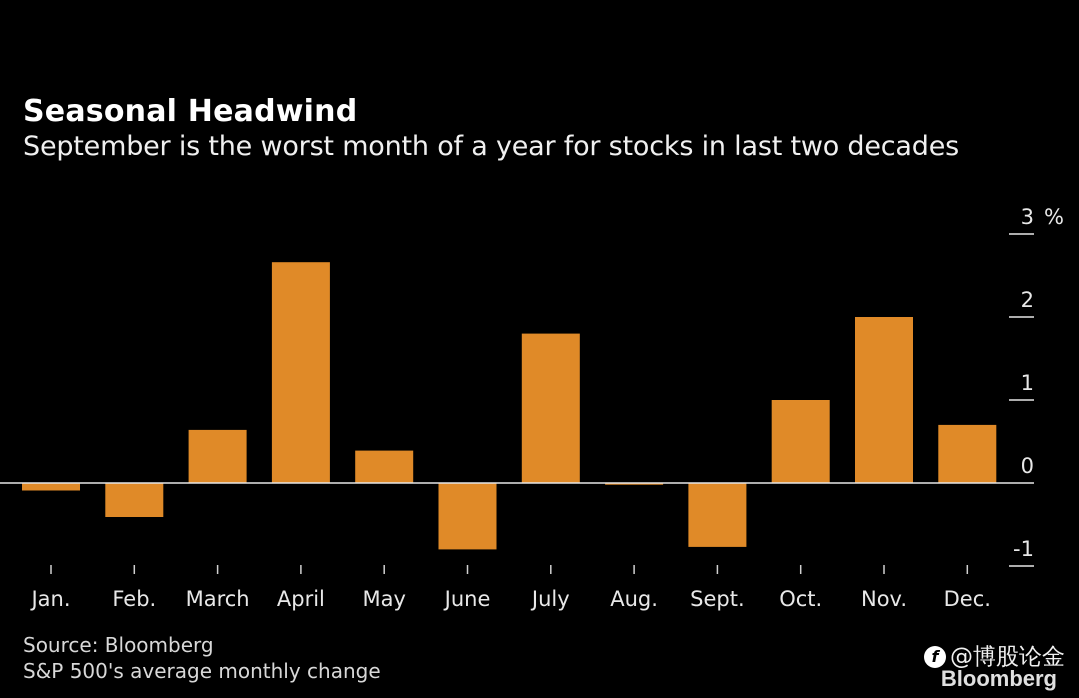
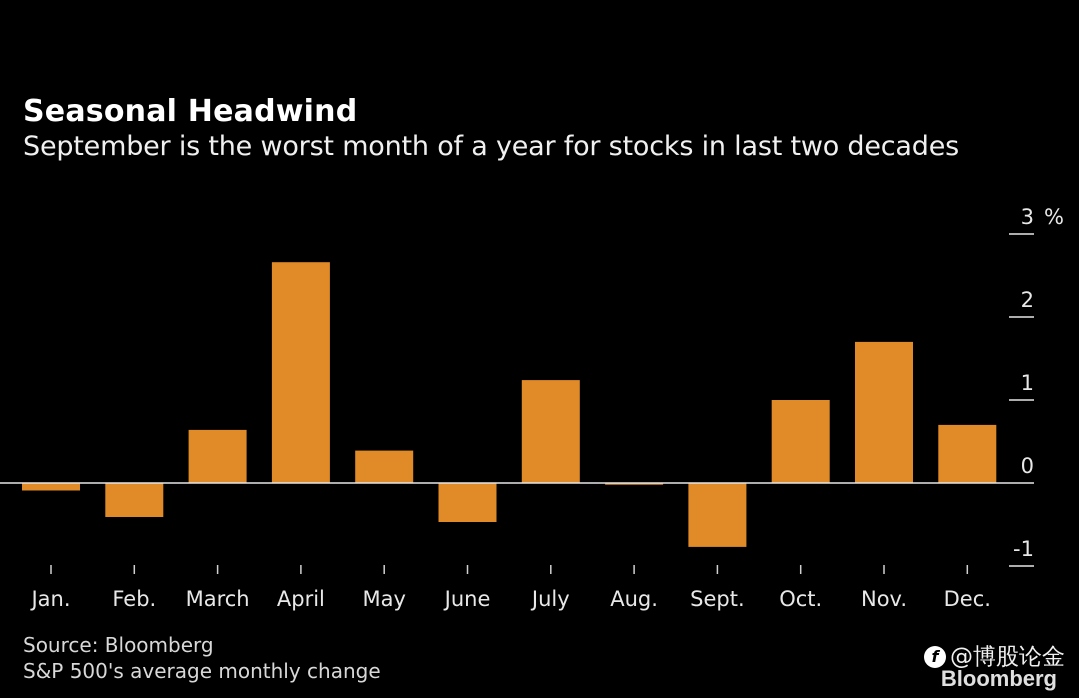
June: -0.8 -> -0.5
July: 1.8 -> 1.2
Nov.: 2.0 -> 1.7
